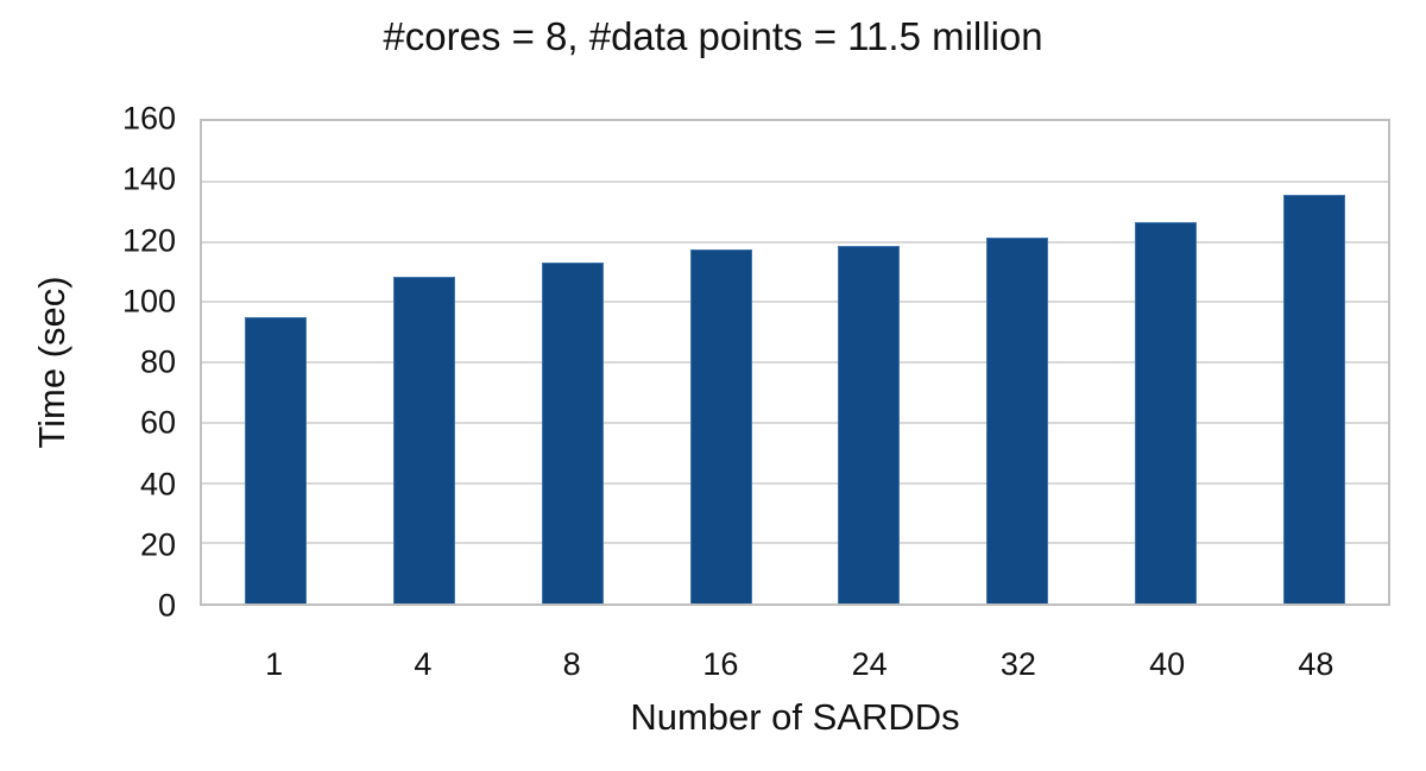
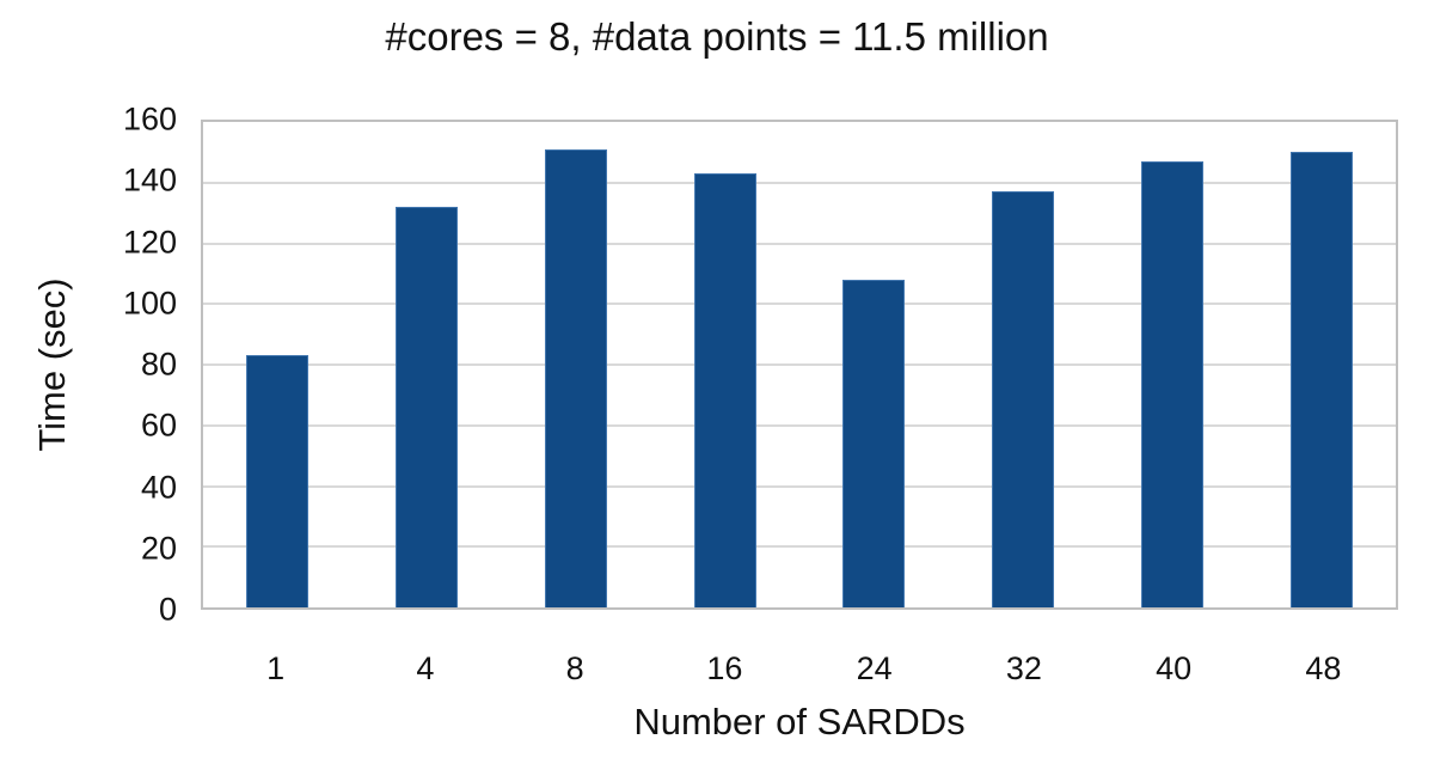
1: 95 -> 83
4: 108 -> 132
8: 113 -> 151
16: 118 -> 143
24: 118 -> 108
32: 122 -> 137
40: 126 -> 147
48: 136 -> 150
